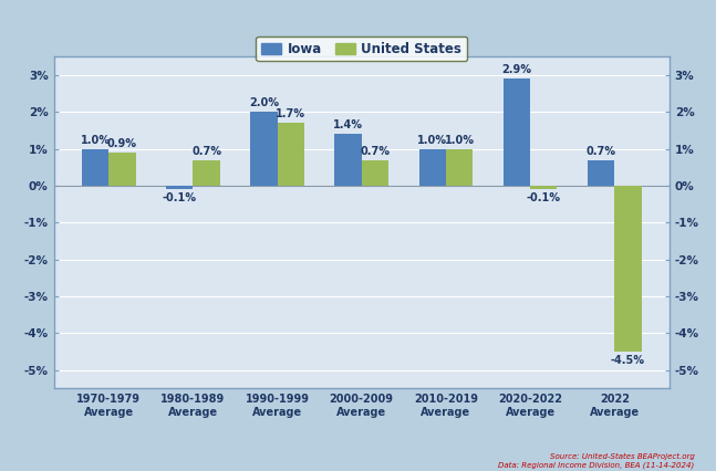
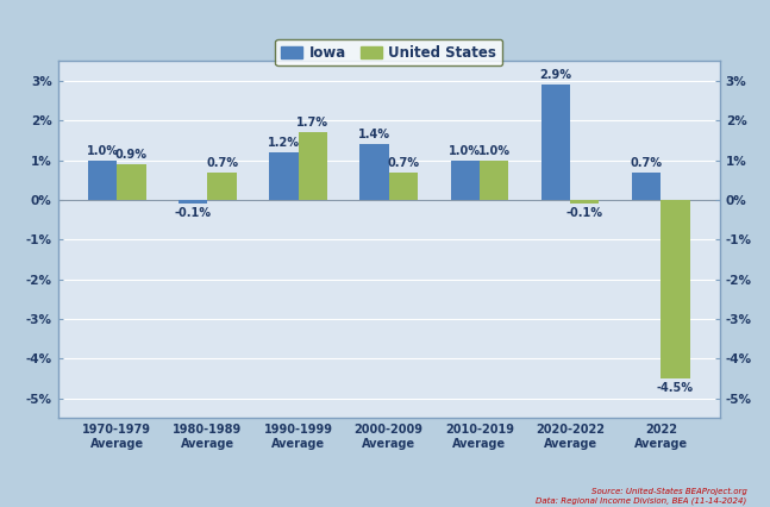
Iowa/1990-1999 Average: 2.0% -> 1.2%
